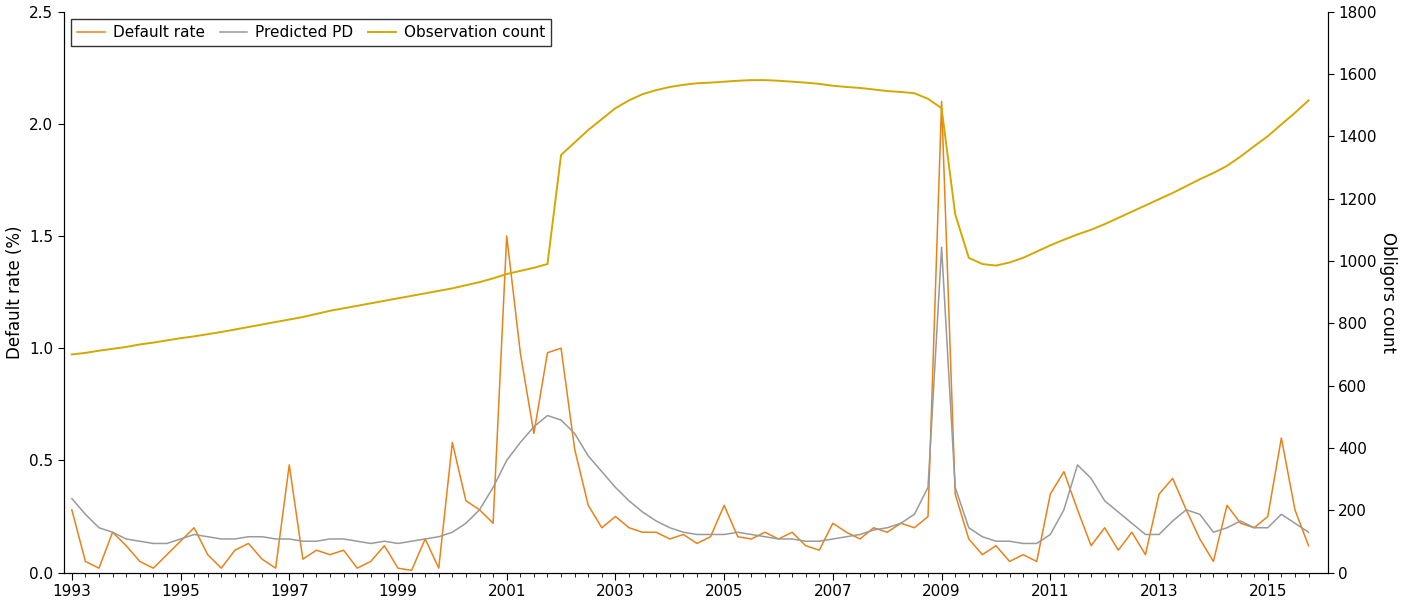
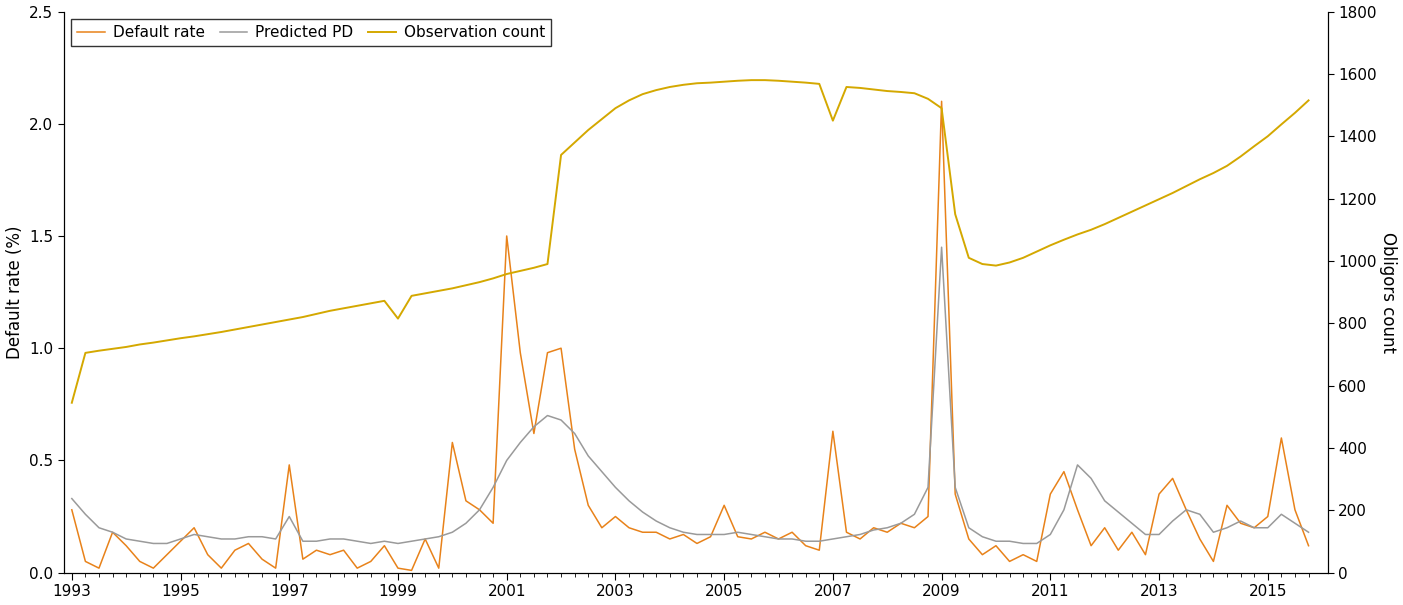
Observation count/1993: 700 -> 545
Predicted PD/1997: 0.15 -> 0.25
Observation count/1999: 880 -> 815
Default rate/2007: 0.22 -> 0.63
Observation count/2007: 1562 -> 1450
